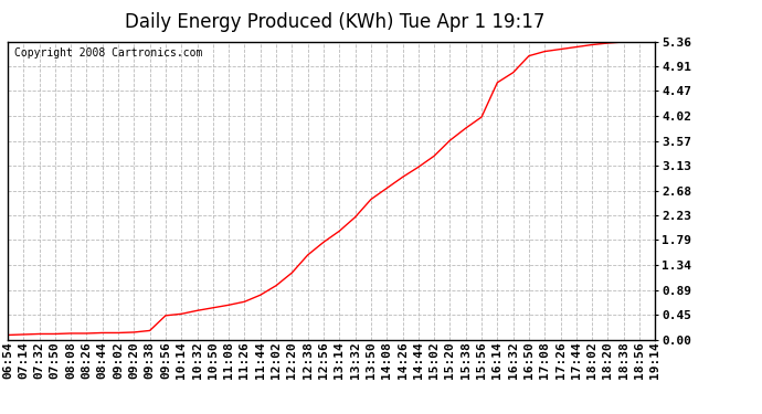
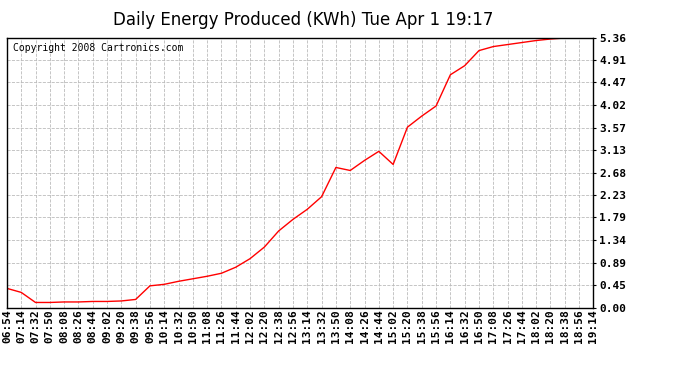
06:54: 0.08 -> 0.38
07:14: 0.09 -> 0.30
13:50: 2.52 -> 2.78
15:02: 3.30 -> 2.84
